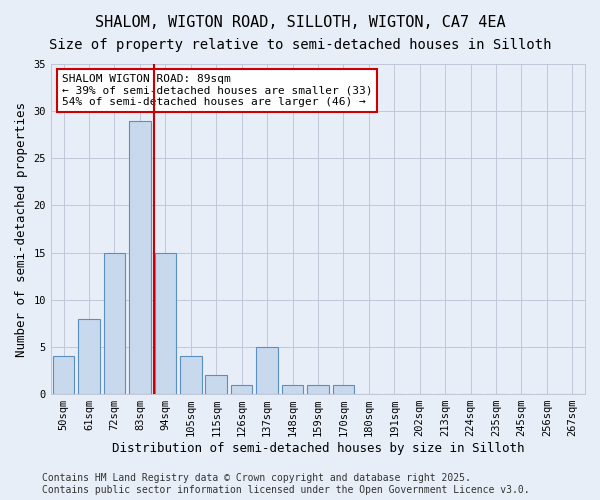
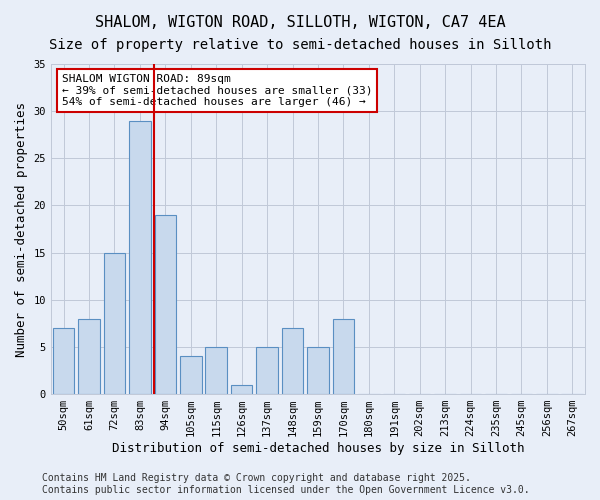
50sqm: 4 -> 7
94sqm: 15 -> 19
115sqm: 2 -> 5
148sqm: 1 -> 7
159sqm: 1 -> 5
170sqm: 1 -> 8
